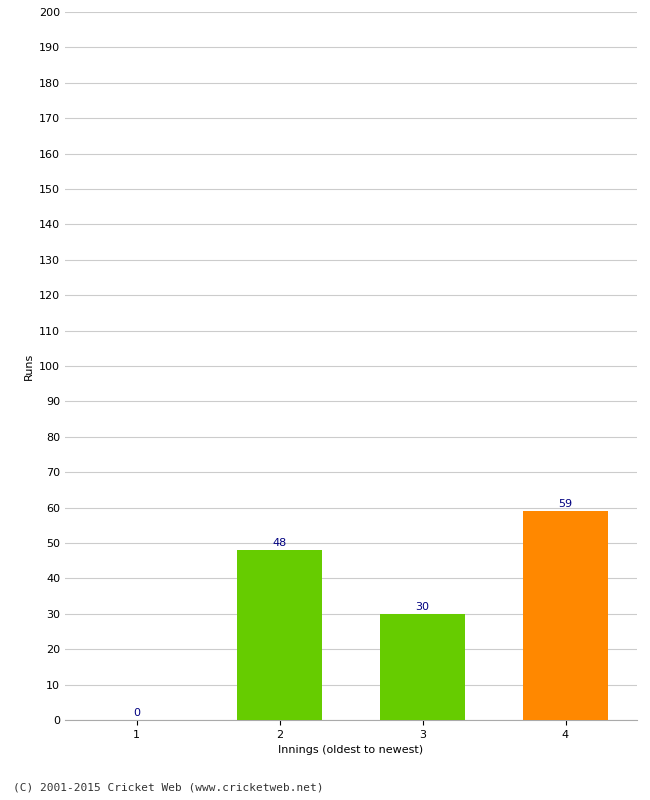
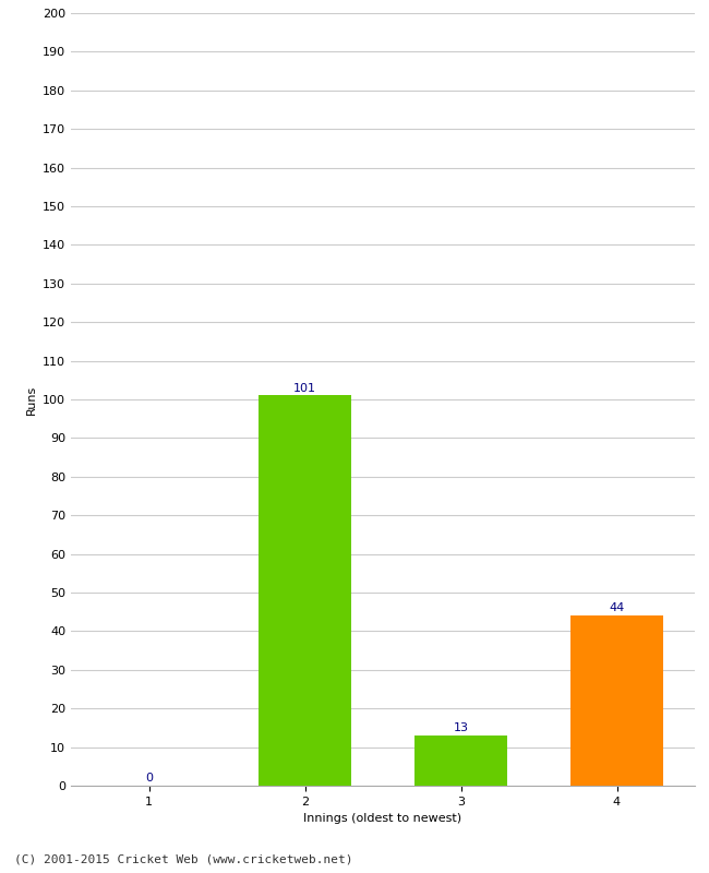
2: 48 -> 101
3: 30 -> 13
4: 59 -> 44
